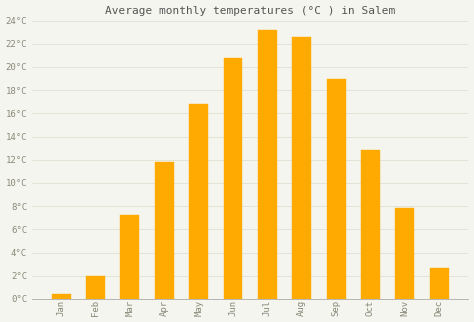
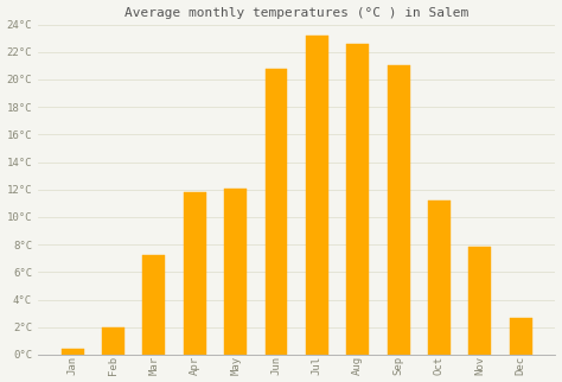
May: 16.8°C -> 12.1°C
Sep: 19.0°C -> 21.0°C
Oct: 12.8°C -> 11.2°C
